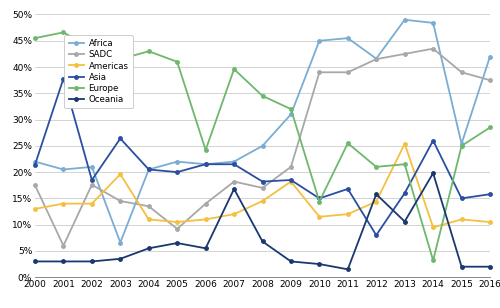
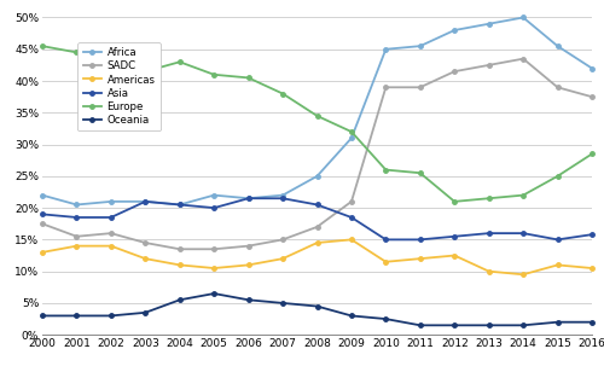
Asia/2000: 21.4% -> 19.0%
SADC/2001: 6.0% -> 15.5%
Asia/2001: 37.8% -> 18.5%
Europe/2001: 46.6% -> 44.5%
SADC/2002: 17.6% -> 16.0%
Africa/2003: 6.6% -> 21.0%
Americas/2003: 19.6% -> 12.0%
Asia/2003: 26.4% -> 21.0%
SADC/2005: 9.2% -> 13.5%
Europe/2006: 24.2% -> 40.5%
SADC/2007: 18.2% -> 15.0%
Europe/2007: 39.6% -> 38.0%
Oceania/2007: 16.8% -> 5.0%
Asia/2008: 18.2% -> 20.5%
Oceania/2008: 6.8% -> 4.5%
Americas/2009: 18.2% -> 15.0%
Europe/2010: 14.4% -> 26.0%
Asia/2011: 16.8% -> 15.0%
Africa/2012: 41.6% -> 48.0%
Americas/2012: 14.4% -> 12.5%
Asia/2012: 8.0% -> 15.5%
Oceania/2012: 15.8% -> 1.5%
Americas/2013: 25.4% -> 10.0%
Oceania/2013: 10.6% -> 1.5%
Africa/2014: 48.4% -> 50.0%
Asia/2014: 26.0% -> 16.0%
Europe/2014: 3.2% -> 22.0%
Oceania/2014: 19.8% -> 1.5%
Africa/2015: 25.4% -> 45.5%
